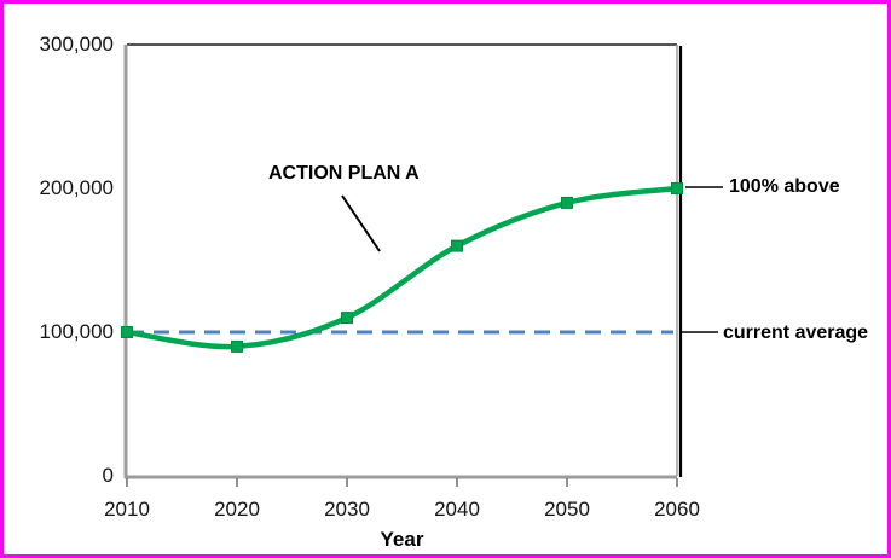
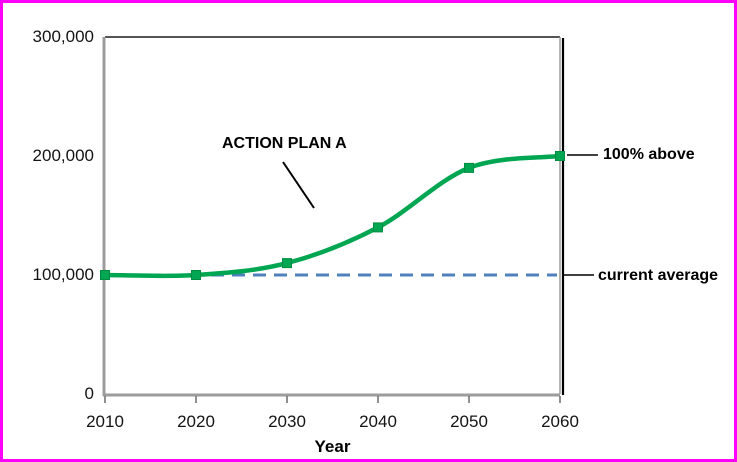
2020: 90000 -> 100000
2040: 160000 -> 140000
